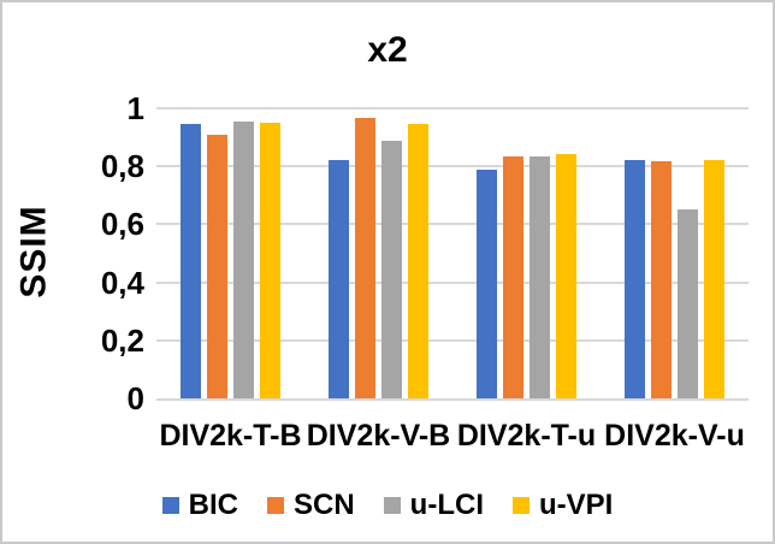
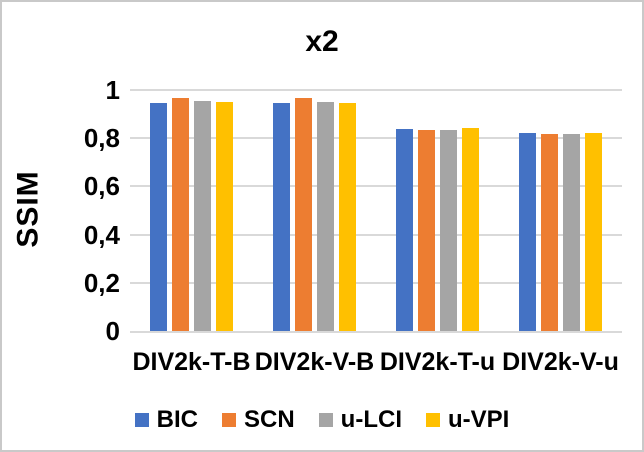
SCN/DIV2k-T-B: 0,91 -> 0,97
BIC/DIV2k-V-B: 0,82 -> 0,94
u-LCI/DIV2k-V-B: 0,89 -> 0,95
BIC/DIV2k-T-u: 0,79 -> 0,84
u-LCI/DIV2k-V-u: 0,65 -> 0,82
